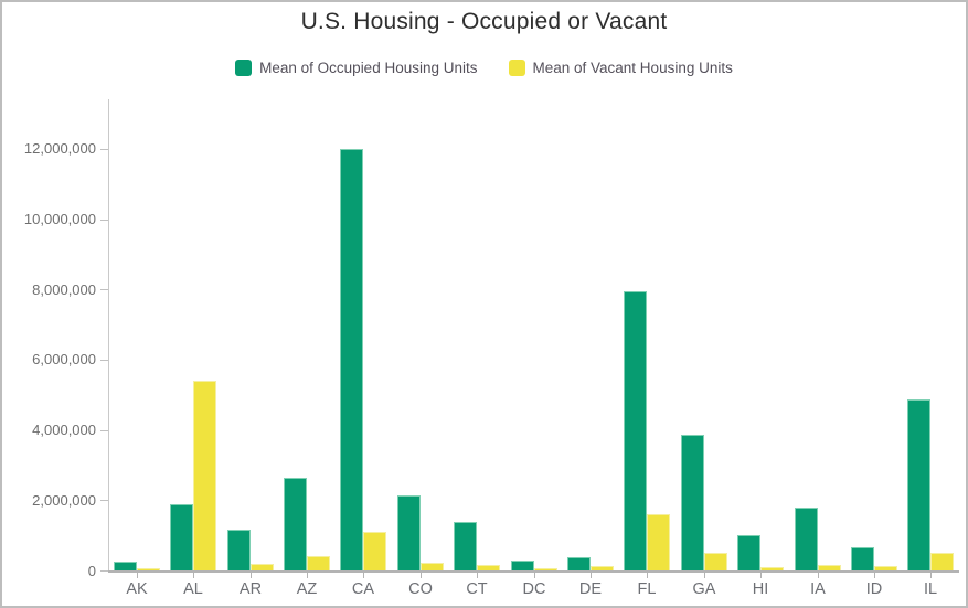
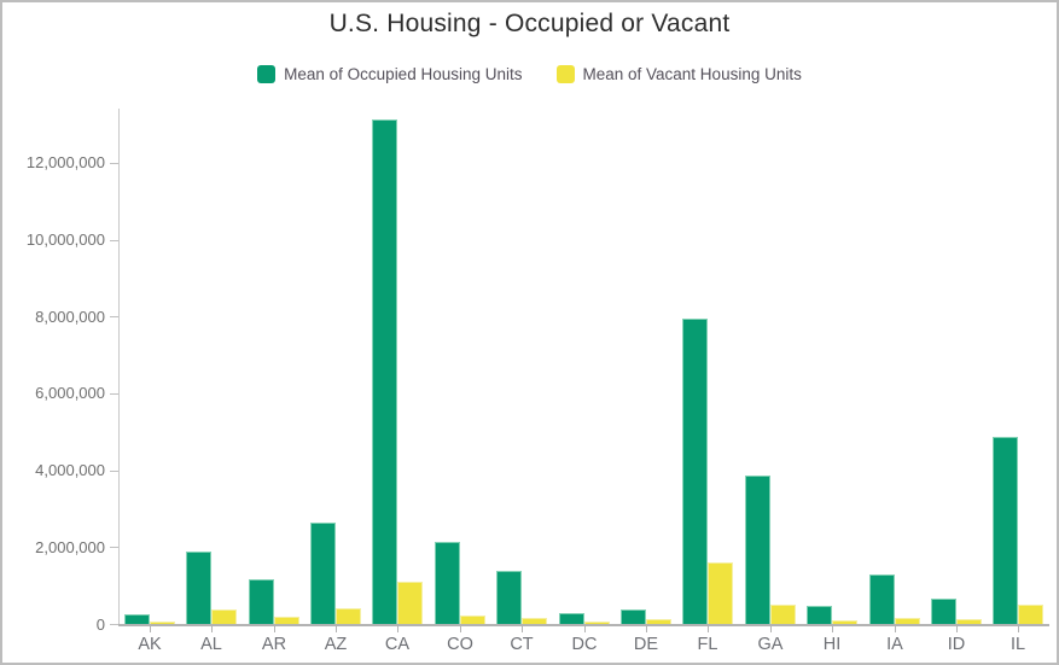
Mean of Vacant Housing Units/AL: 5400000 -> 400000
Mean of Occupied Housing Units/CA: 12000000 -> 13100000
Mean of Occupied Housing Units/HI: 1000000 -> 500000
Mean of Occupied Housing Units/IA: 1800000 -> 1300000
